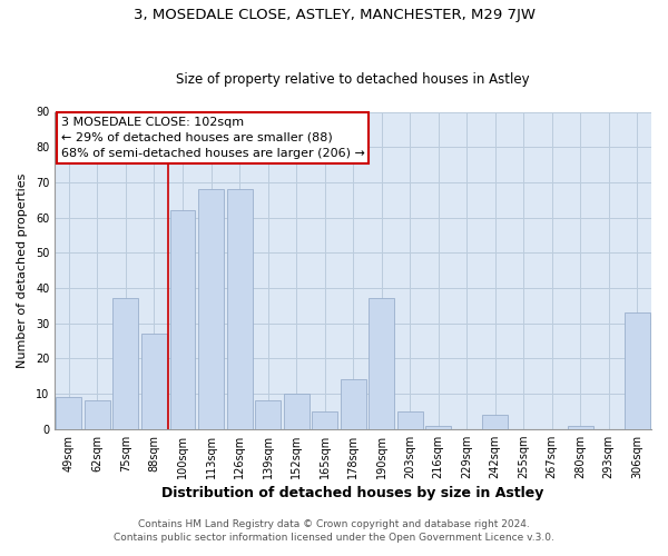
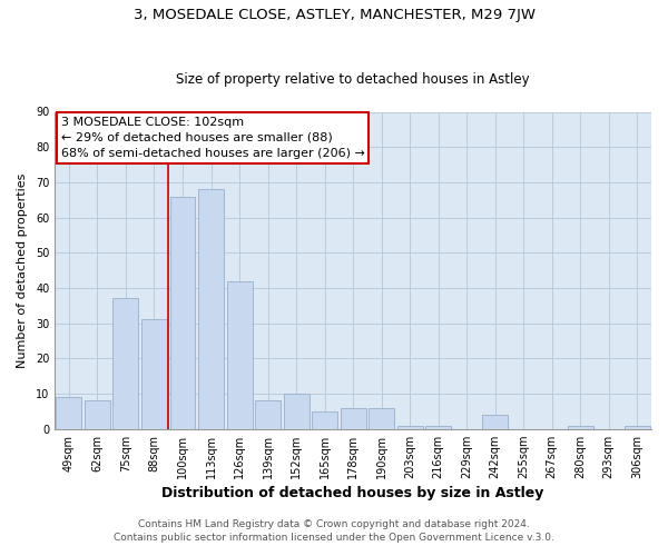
88sqm: 27 -> 31
100sqm: 62 -> 66
126sqm: 68 -> 42
178sqm: 14 -> 6
190sqm: 37 -> 6
203sqm: 5 -> 1
306sqm: 33 -> 1
